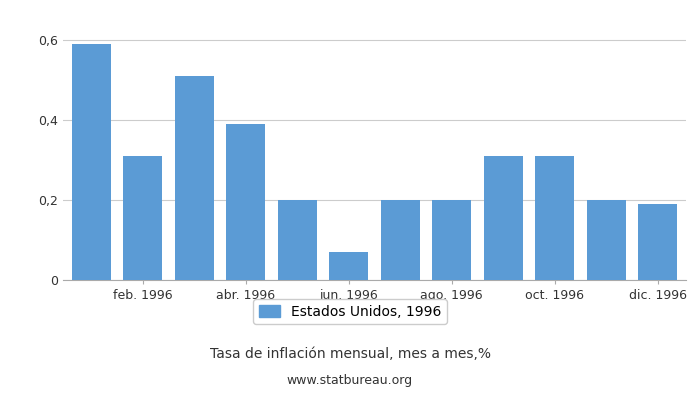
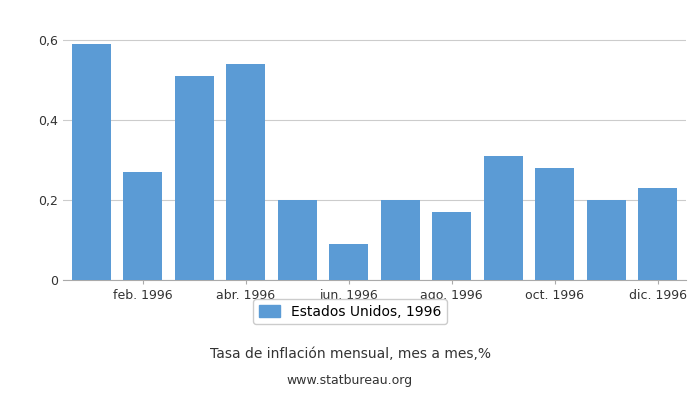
feb. 1996: 0,31 -> 0,27
abr. 1996: 0,39 -> 0,54
jun. 1996: 0,07 -> 0,09
ago. 1996: 0,20 -> 0,17
oct. 1996: 0,31 -> 0,28
dic. 1996: 0,19 -> 0,23
